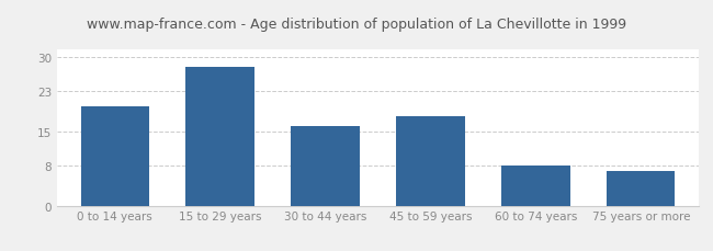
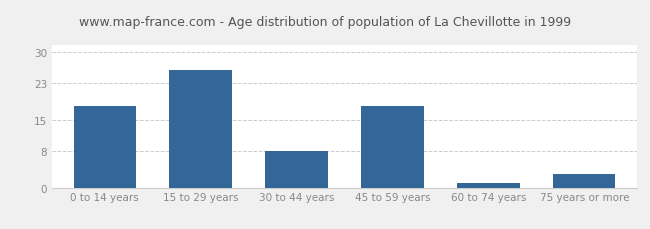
0 to 14 years: 20 -> 18
15 to 29 years: 28 -> 26
30 to 44 years: 16 -> 8
60 to 74 years: 8 -> 1
75 years or more: 7 -> 3
